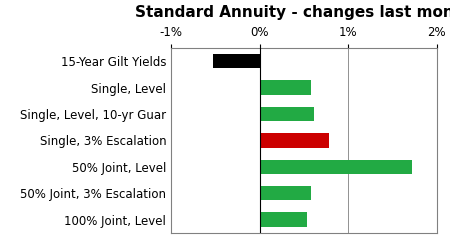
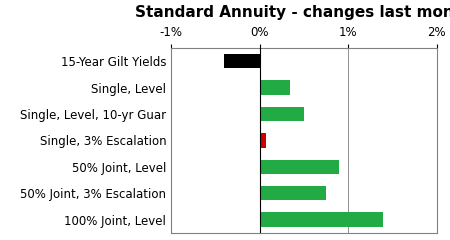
15-Year Gilt Yields: -0.52% -> -0.40%
Single, Level: 0.58% -> 0.35%
Single, Level, 10-yr Guar: 0.62% -> 0.50%
Single, 3% Escalation: 0.78% -> 0.07%
50% Joint, Level: 1.72% -> 0.90%
50% Joint, 3% Escalation: 0.58% -> 0.75%
100% Joint, Level: 0.54% -> 1.40%
